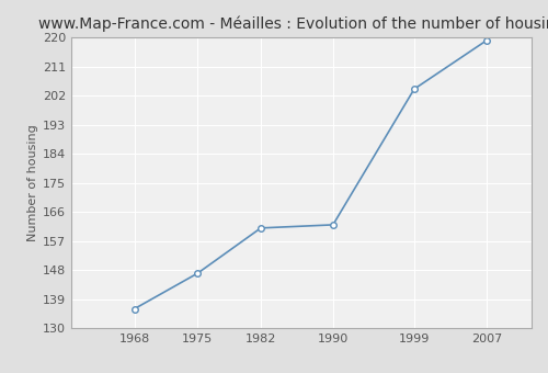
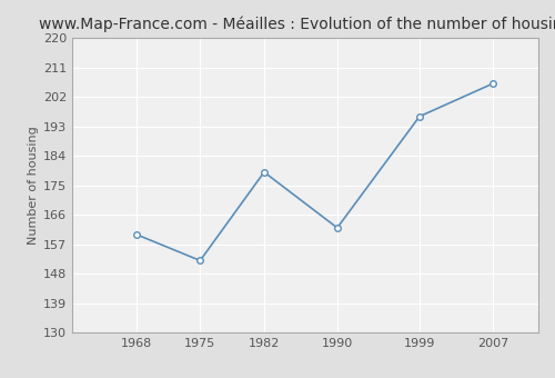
1968: 136 -> 160
1975: 147 -> 152
1982: 161 -> 179
1999: 204 -> 196
2007: 219 -> 206
